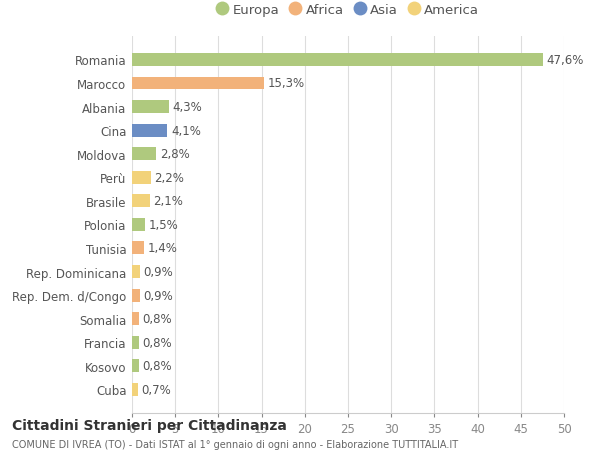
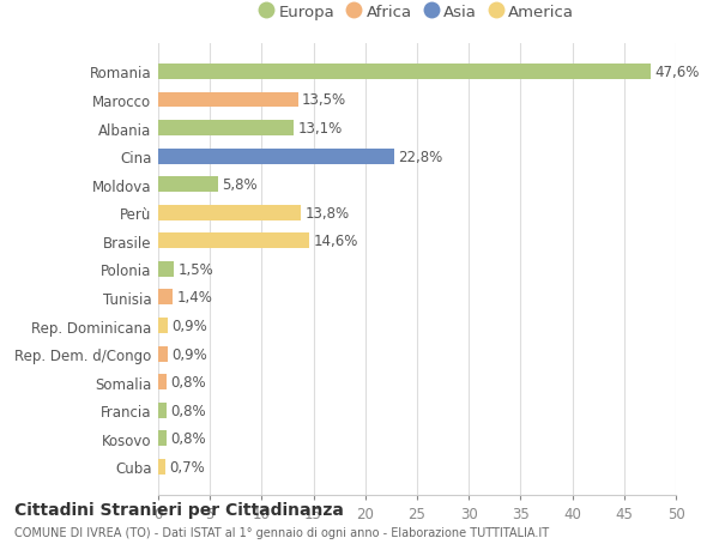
Marocco: 15,3% -> 13,5%
Albania: 4,3% -> 13,1%
Cina: 4,1% -> 22,8%
Moldova: 2,8% -> 5,8%
Perù: 2,2% -> 13,8%
Brasile: 2,1% -> 14,6%
